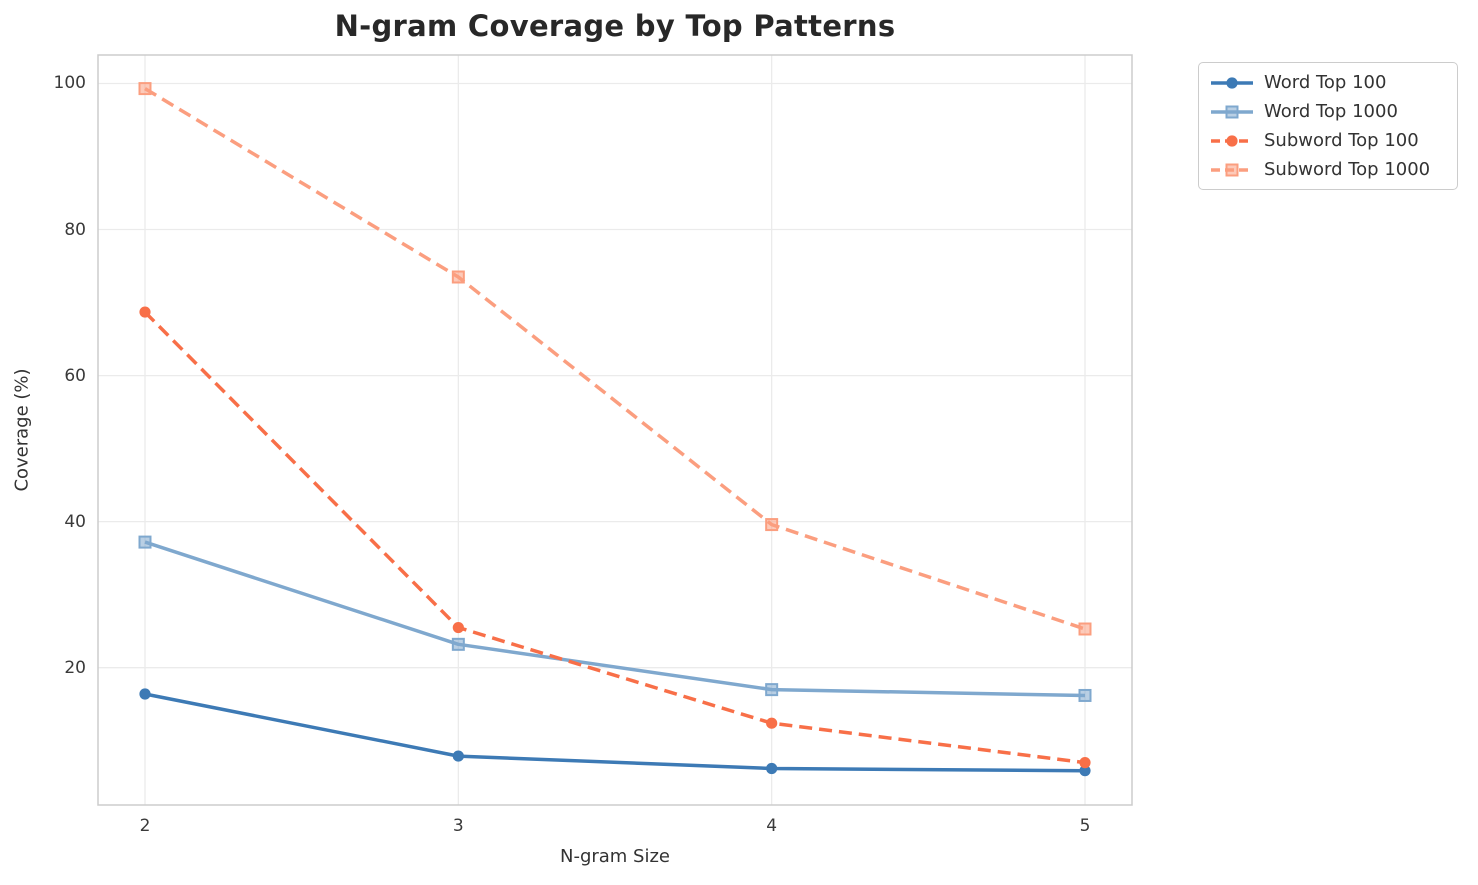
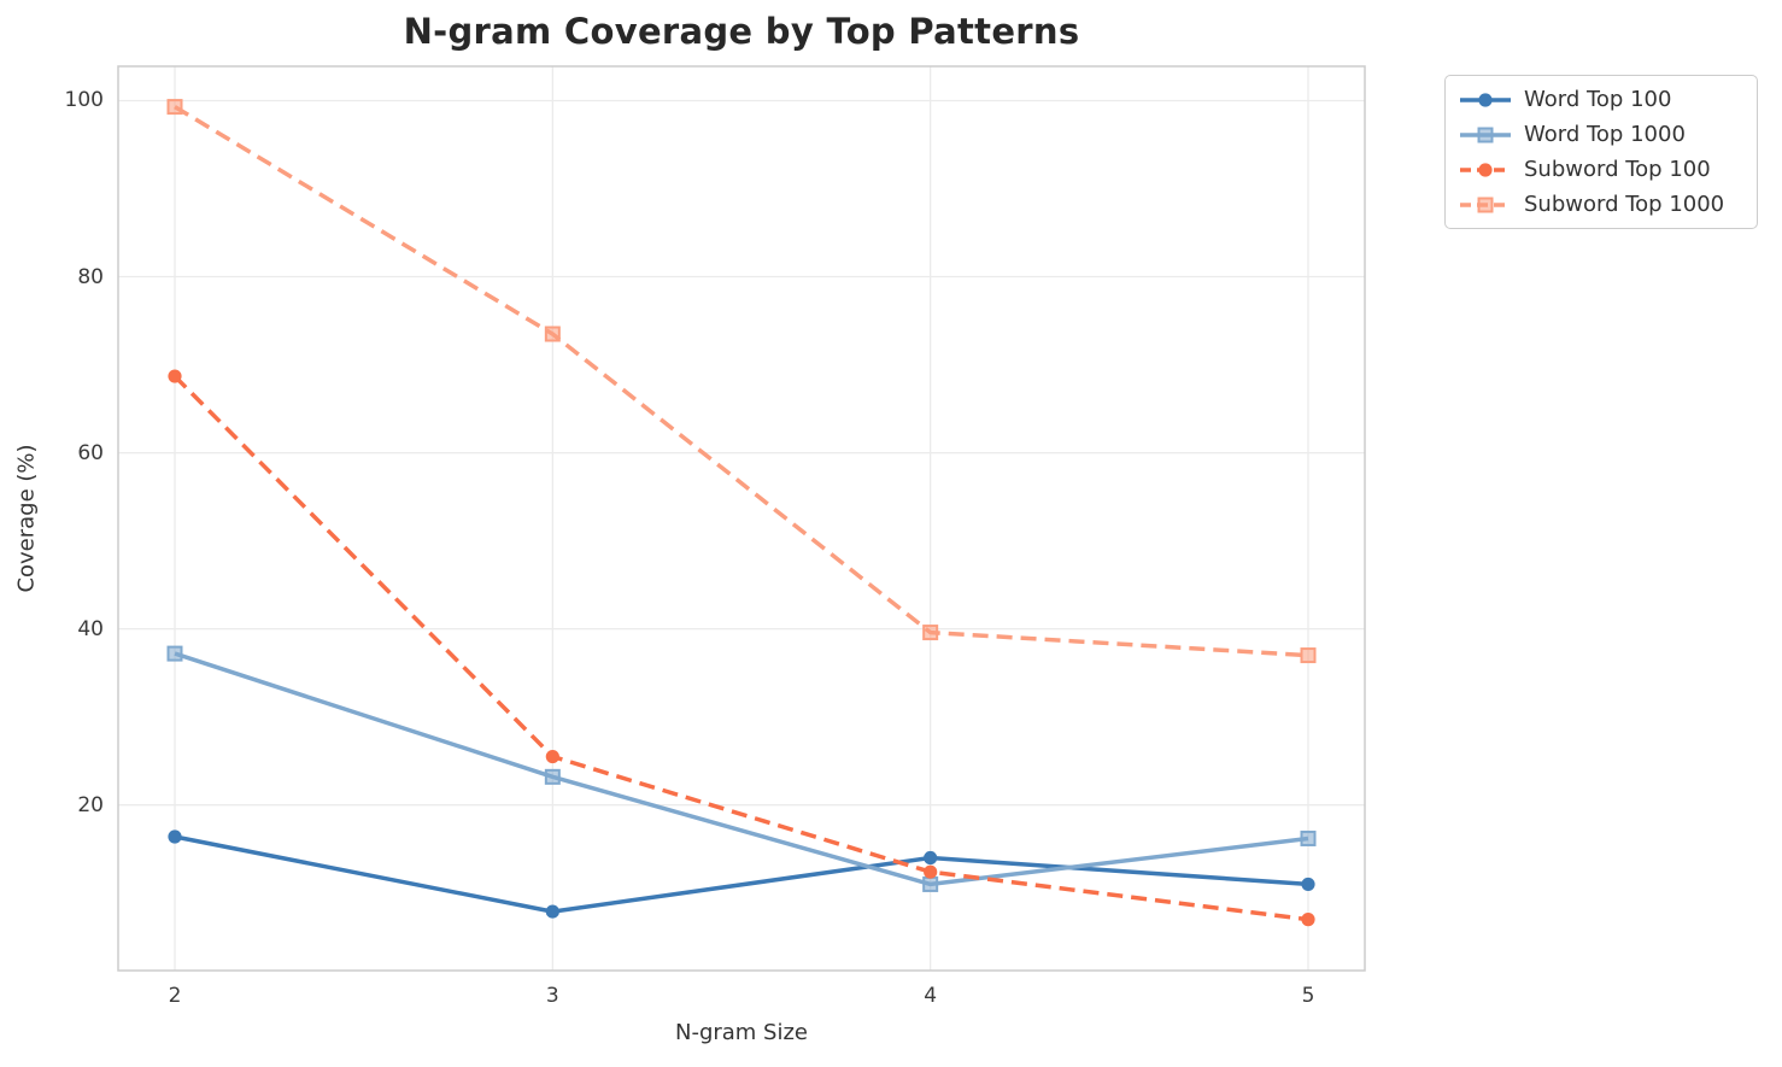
Word Top 100/4: 6 -> 14
Word Top 1000/4: 17 -> 11
Word Top 100/5: 6 -> 11
Subword Top 1000/5: 25 -> 37
